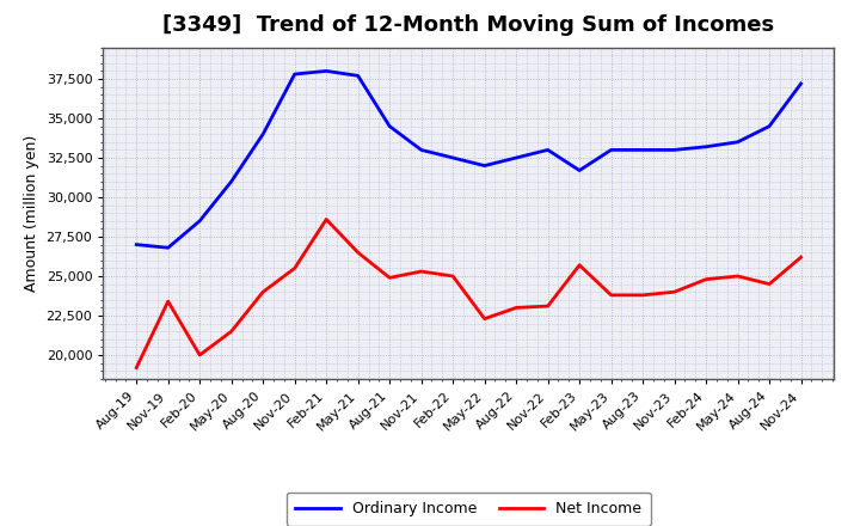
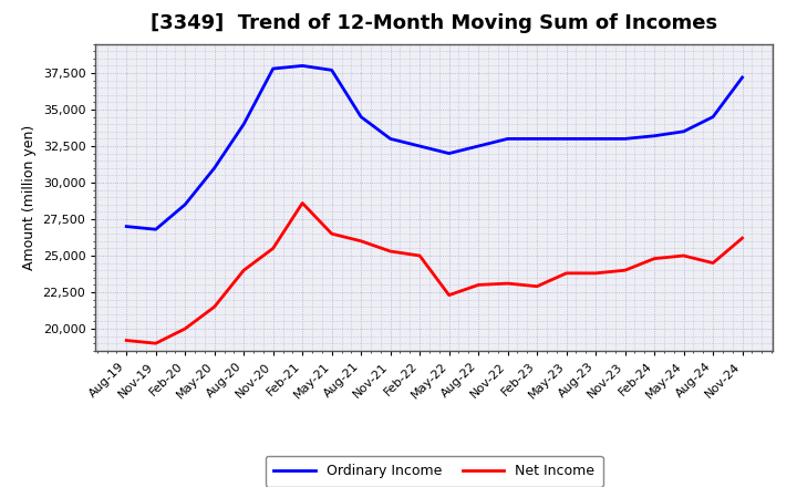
Net Income/Nov-19: 23,400 -> 19,000
Net Income/Aug-21: 24,900 -> 26,000
Ordinary Income/Feb-23: 31,700 -> 33,000
Net Income/Feb-23: 25,700 -> 22,900
